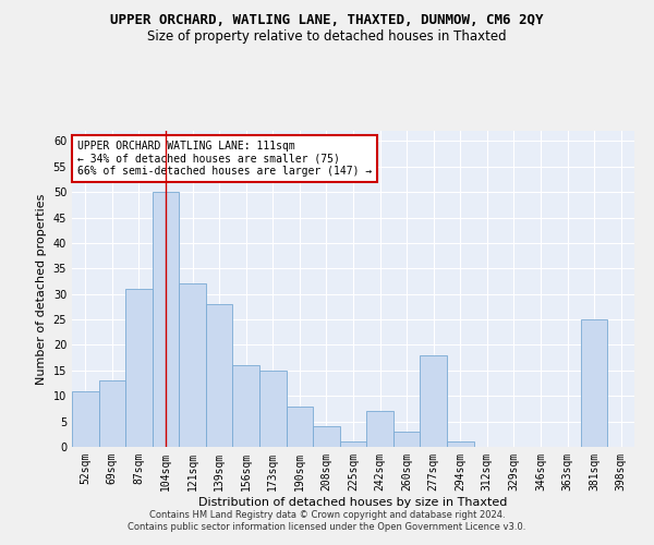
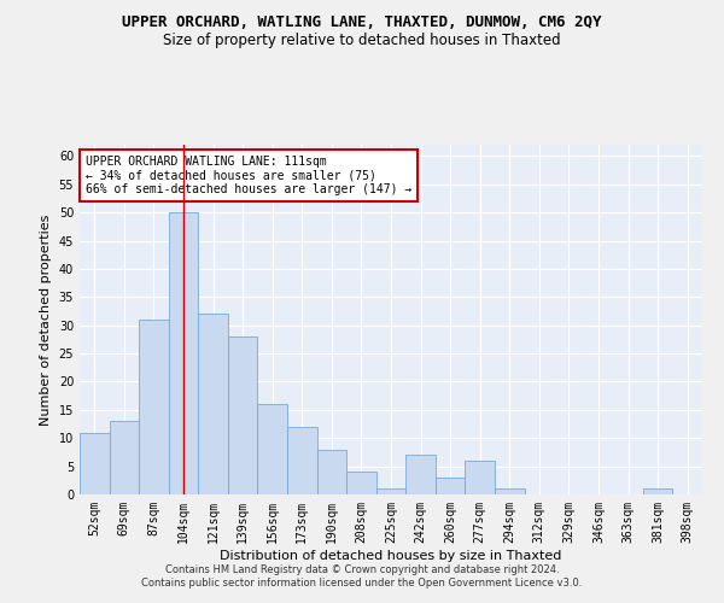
173sqm: 15 -> 12
277sqm: 18 -> 6
381sqm: 25 -> 1
